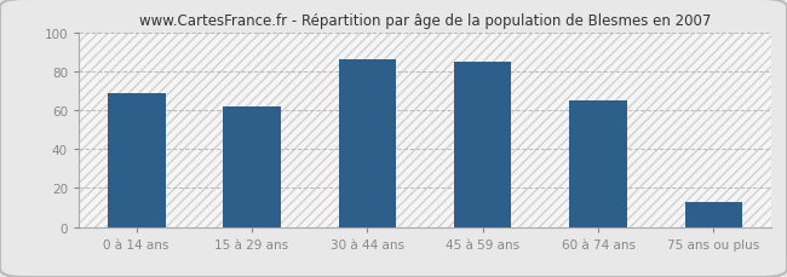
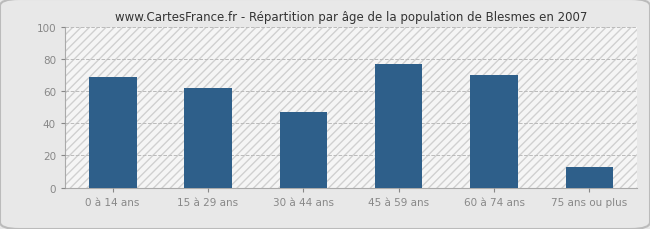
30 à 44 ans: 86 -> 47
45 à 59 ans: 85 -> 77
60 à 74 ans: 65 -> 70
